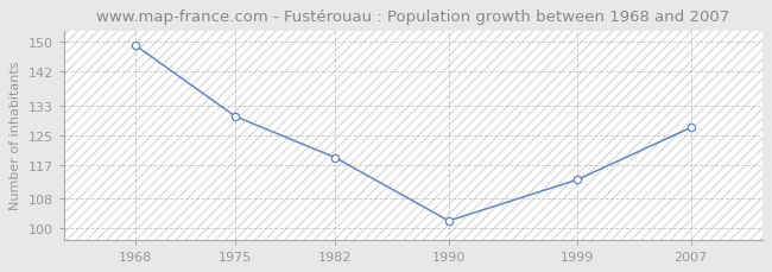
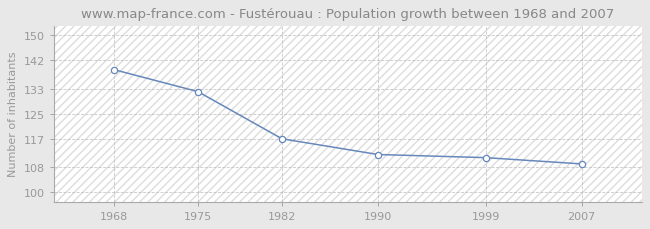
1968: 149 -> 139
1975: 130 -> 132
1982: 119 -> 117
1990: 102 -> 112
1999: 113 -> 111
2007: 127 -> 109
